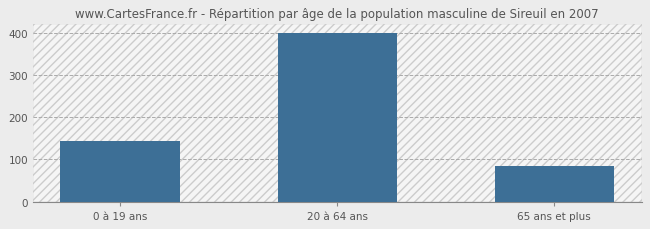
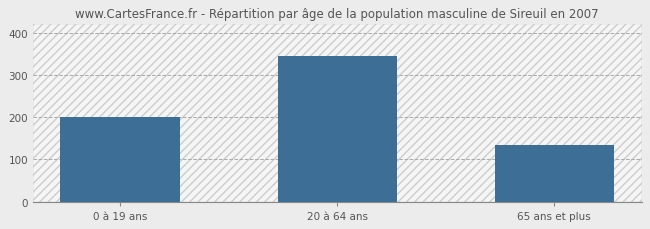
0 à 19 ans: 143 -> 200
20 à 64 ans: 400 -> 345
65 ans et plus: 85 -> 135
